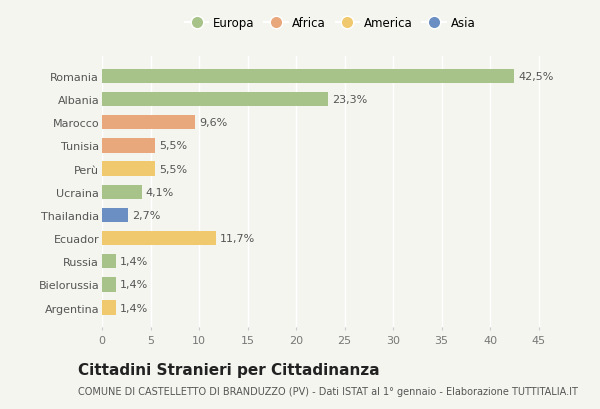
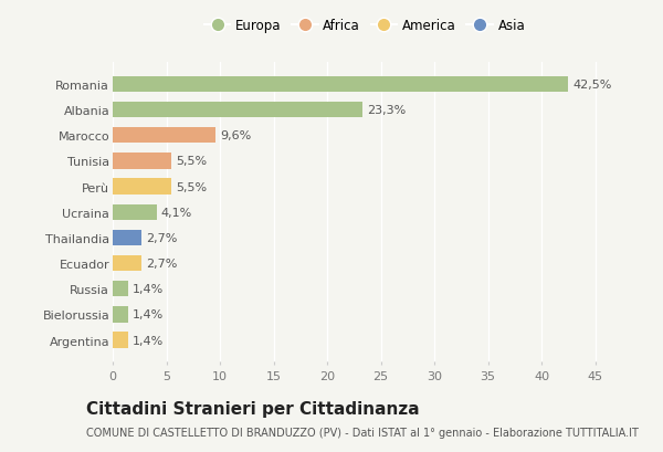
Ecuador: 11,7% -> 2,7%
